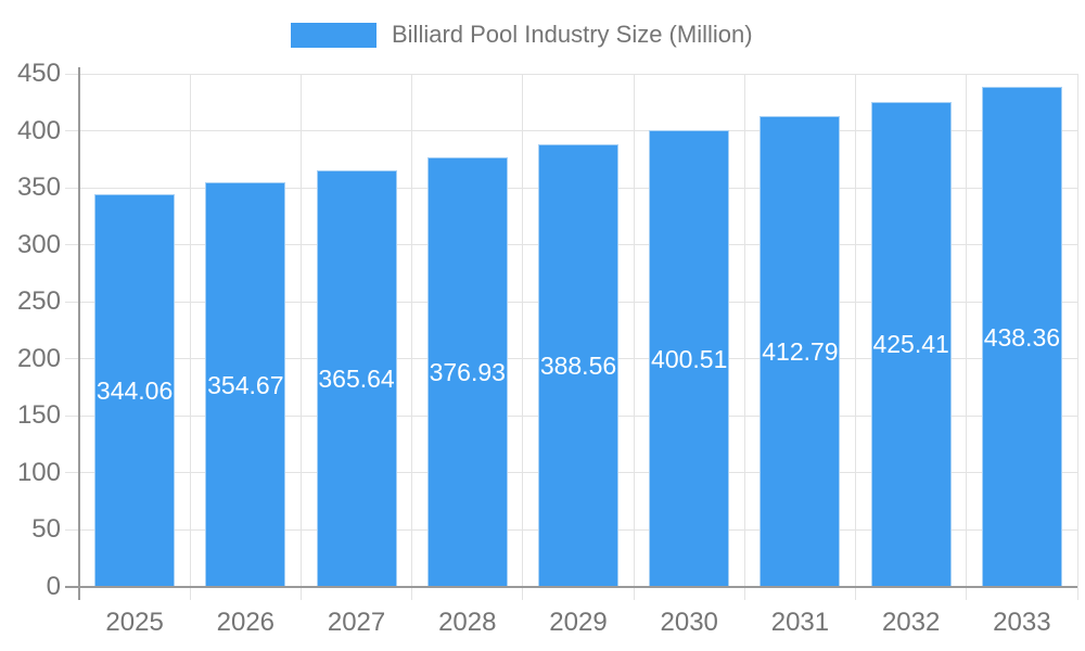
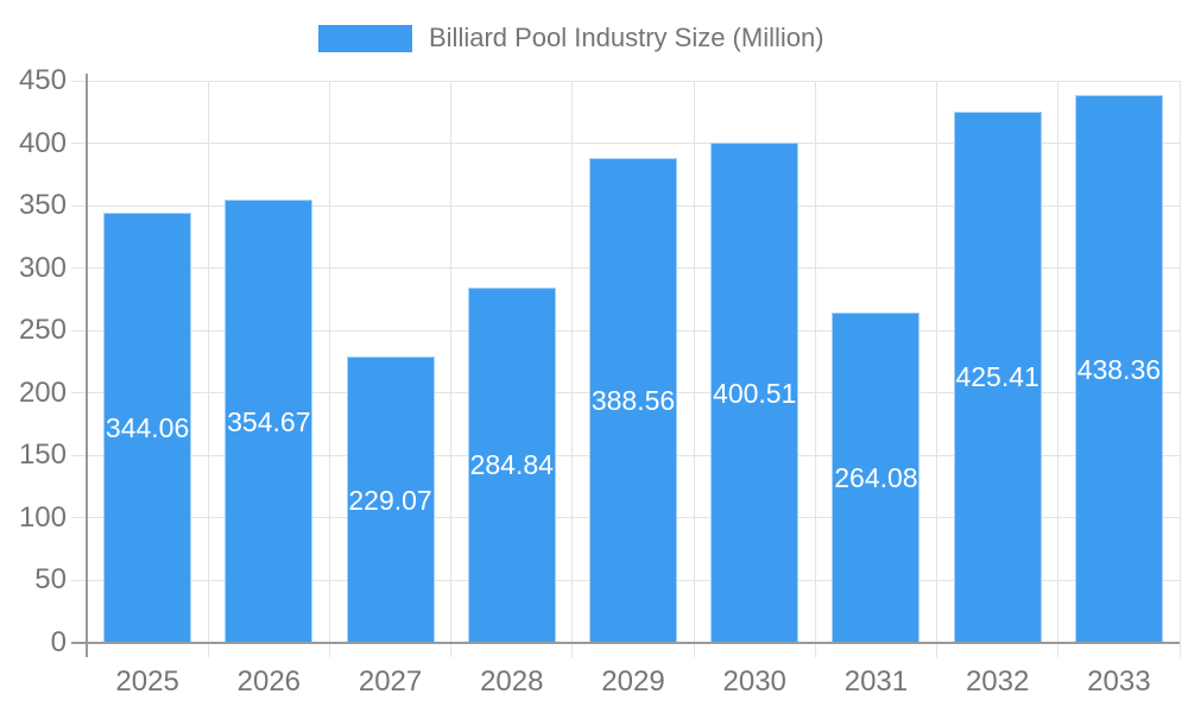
2027: 365.64 -> 229.07
2028: 376.93 -> 284.84
2031: 412.79 -> 264.08
